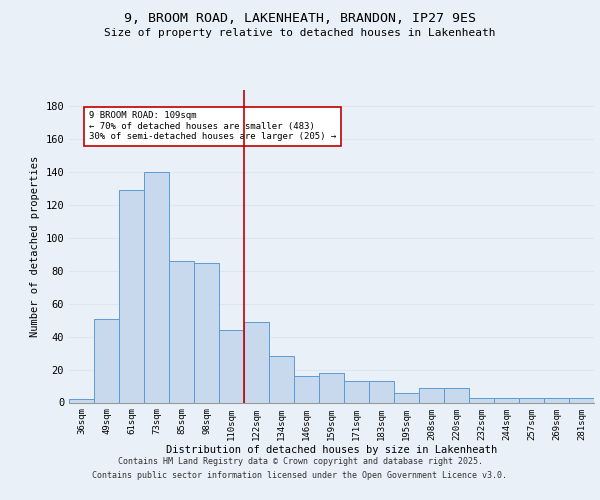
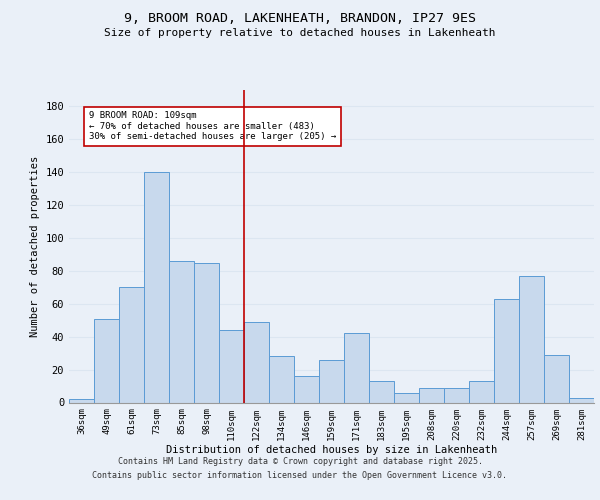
61sqm: 129 -> 70
159sqm: 18 -> 26
171sqm: 13 -> 42
232sqm: 3 -> 13
244sqm: 3 -> 63
257sqm: 3 -> 77
269sqm: 3 -> 29
